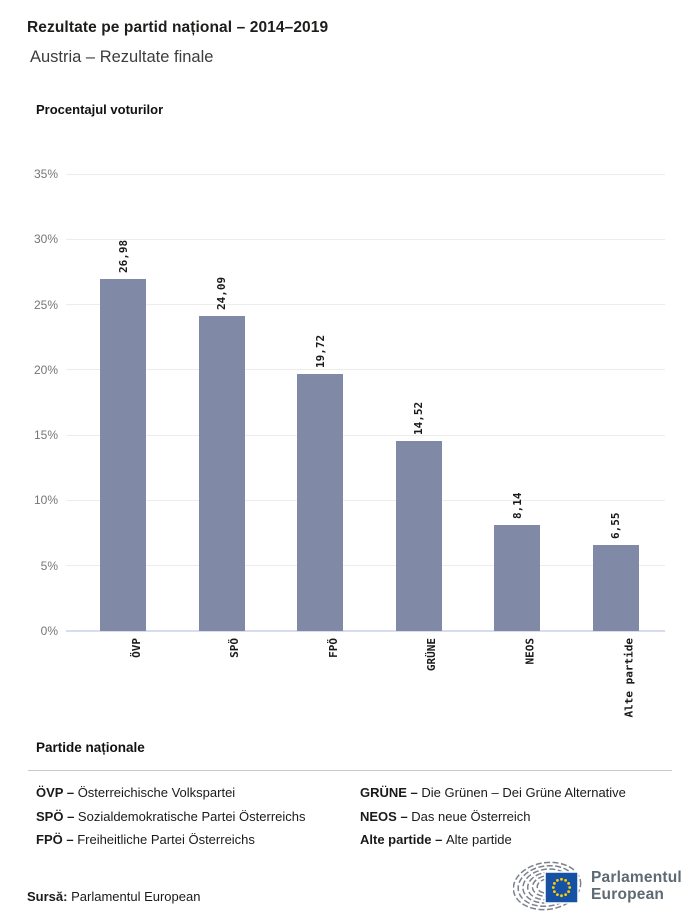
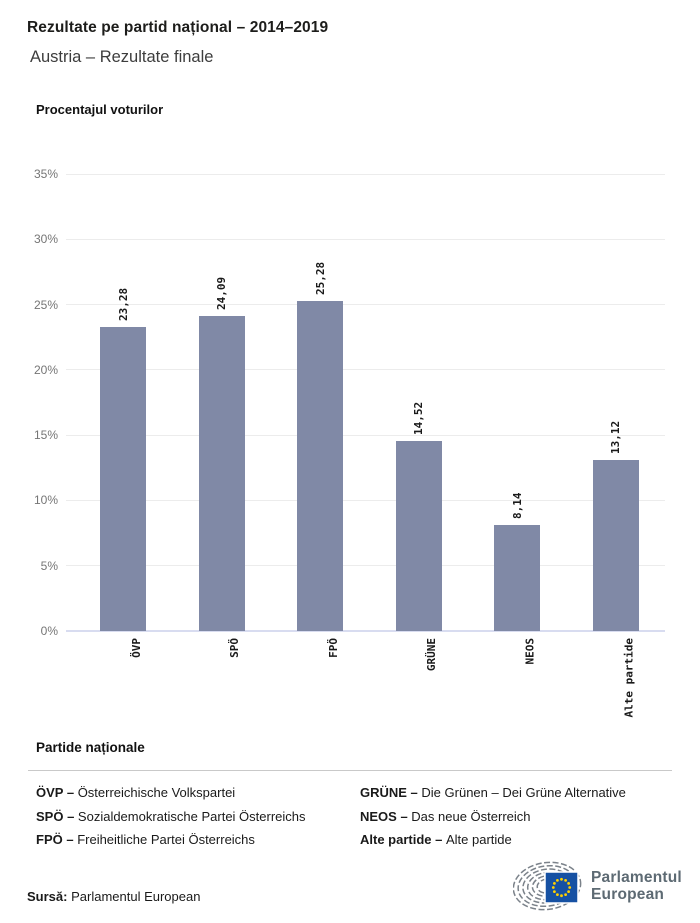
ÖVP: 26,98 -> 23,28
FPÖ: 19,72 -> 25,28
Alte partide: 6,55 -> 13,12
